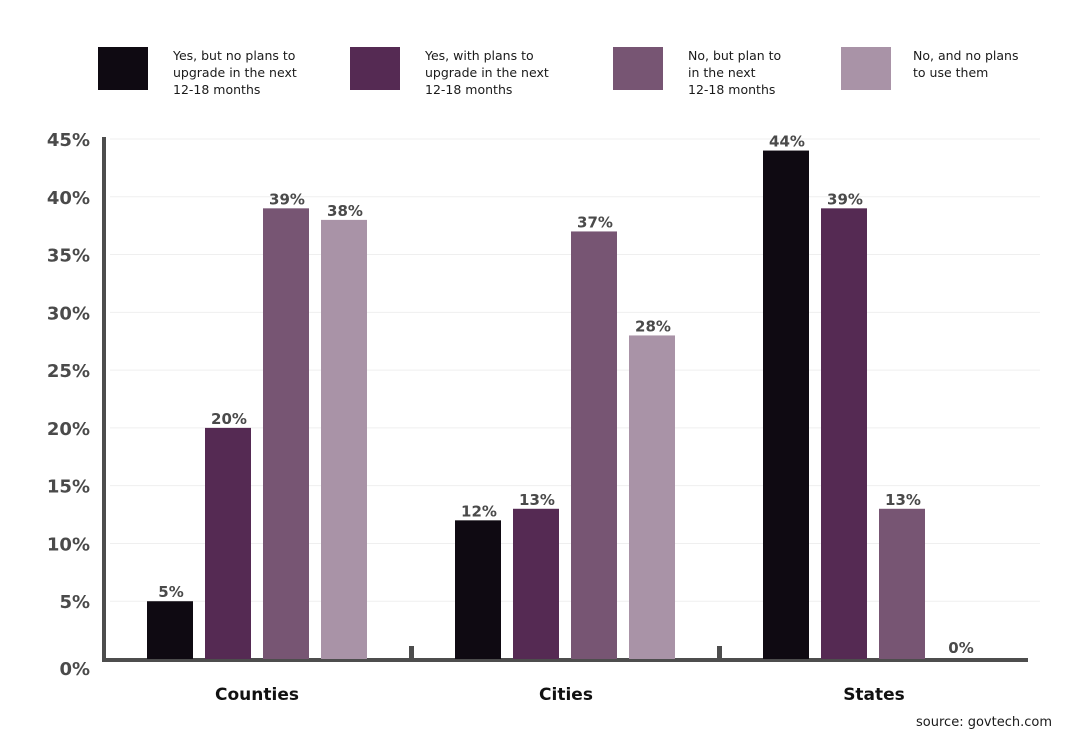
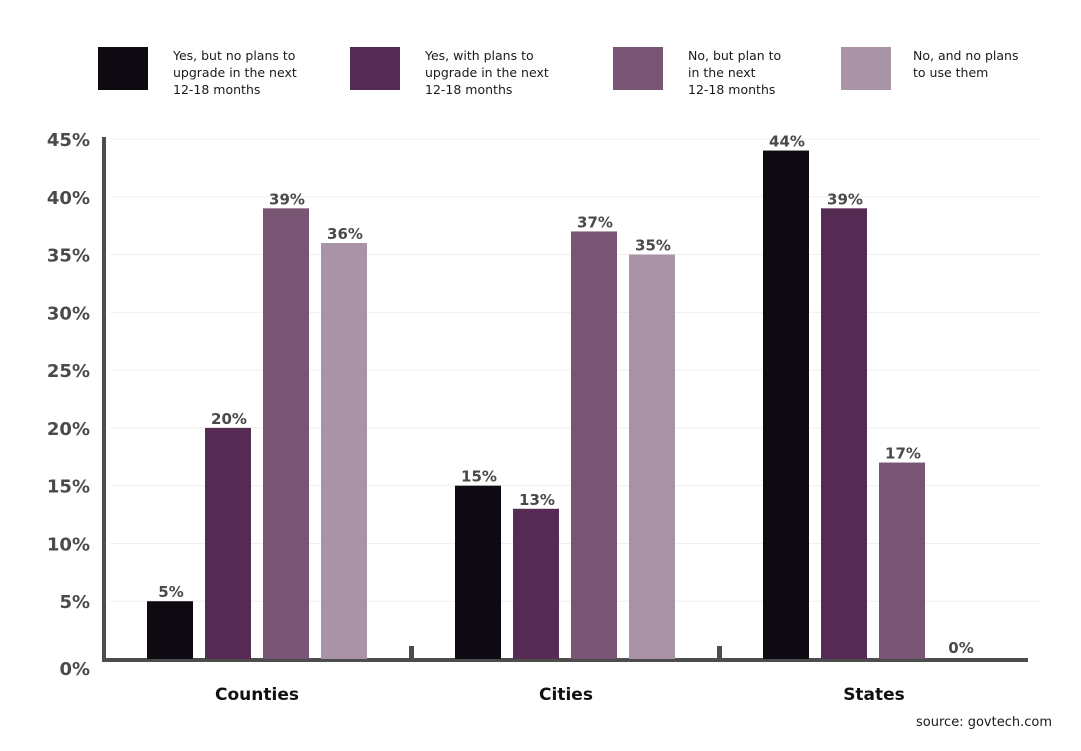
No, and no plans to use them/Counties: 38% -> 36%
Yes, but no plans to upgrade in the next 12-18 months/Cities: 12% -> 15%
No, and no plans to use them/Cities: 28% -> 35%
No, but plan to in the next 12-18 months/States: 13% -> 17%
